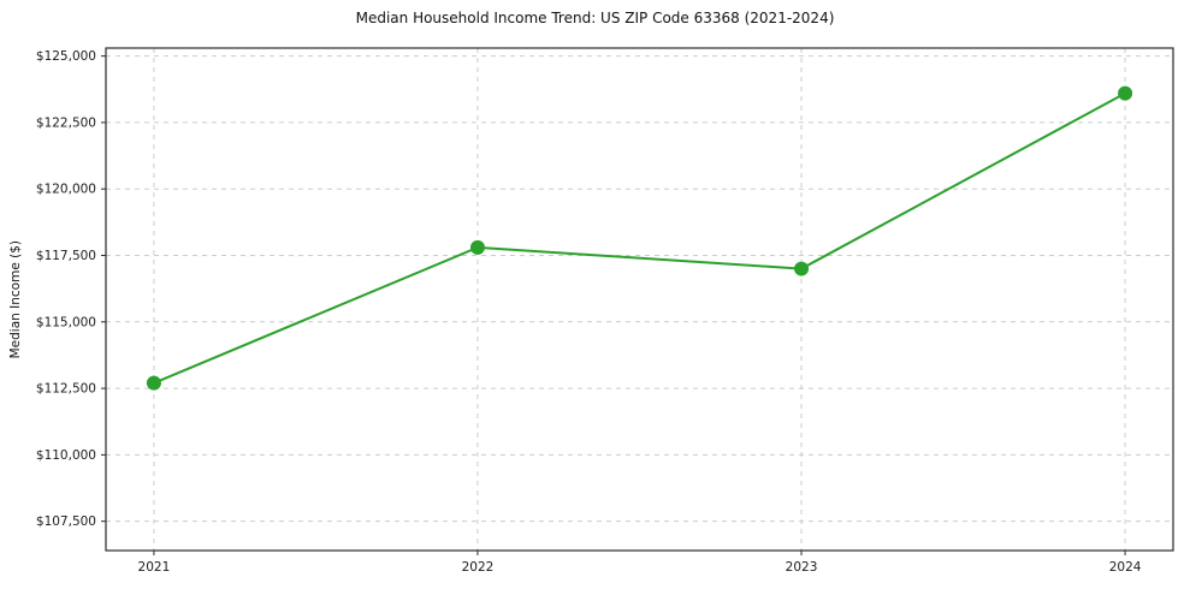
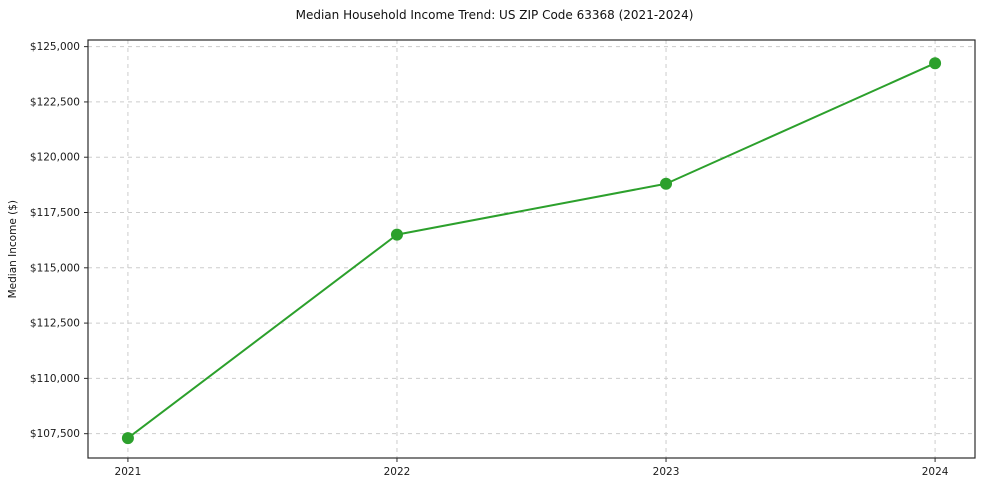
2021: $112700 -> $107300
2022: $117800 -> $116500
2023: $117000 -> $118800
2024: $123600 -> $124200
